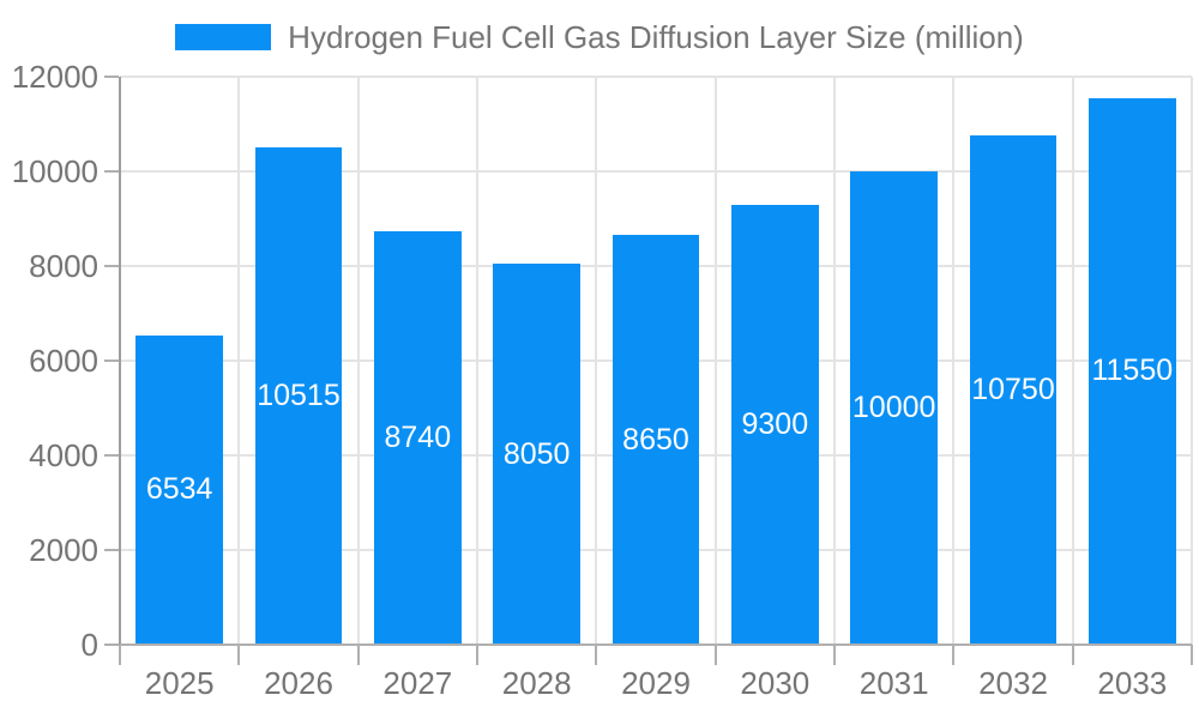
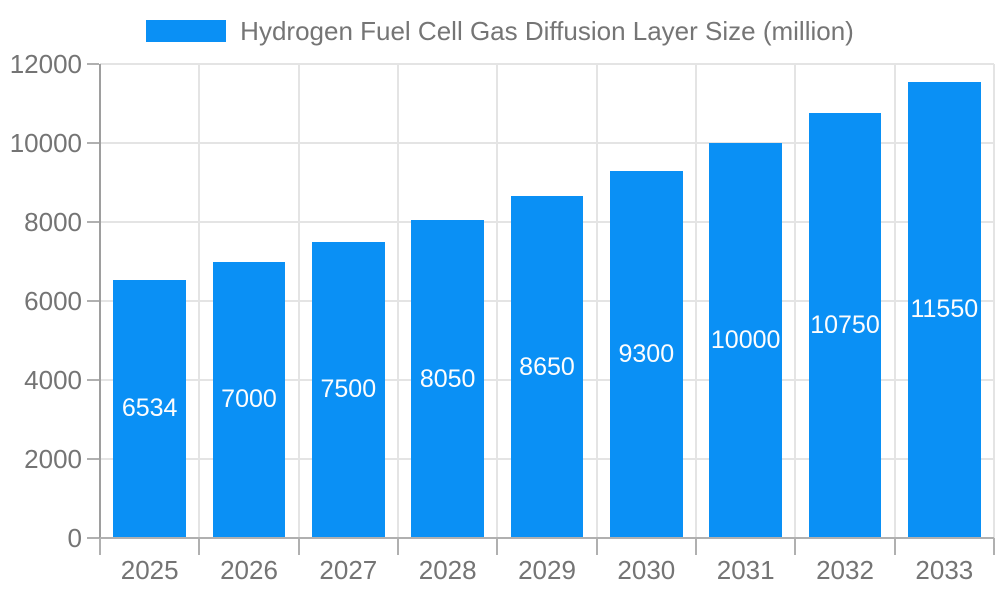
2026: 10515 -> 7000
2027: 8740 -> 7500
